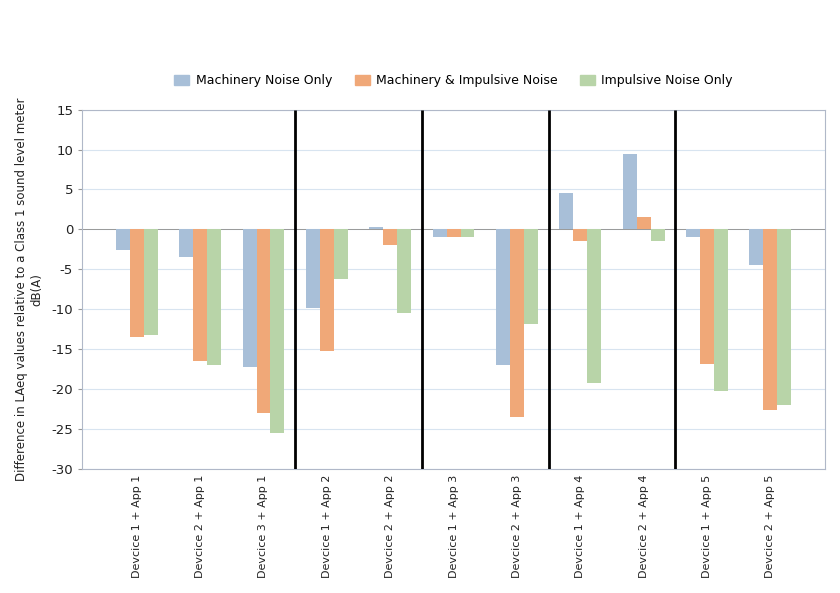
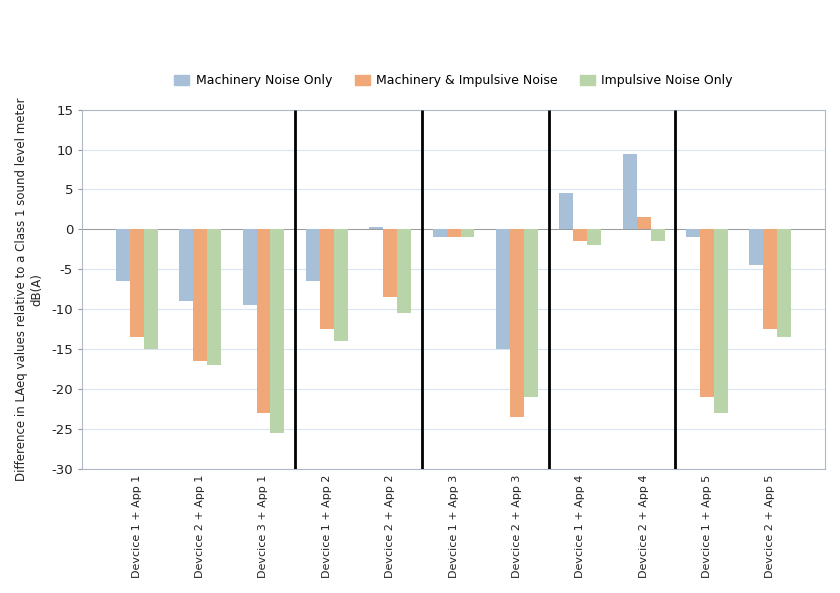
Machinery Noise Only/Devcice 1 + App 1: -2.6 -> -6.5
Impulsive Noise Only/Devcice 1 + App 1: -13.2 -> -15.0
Machinery Noise Only/Devcice 2 + App 1: -3.4 -> -9.0
Machinery Noise Only/Devcice 3 + App 1: -17.2 -> -9.5
Machinery Noise Only/Devcice 1 + App 2: -9.8 -> -6.5
Machinery & Impulsive Noise/Devcice 1 + App 2: -15.2 -> -12.5
Impulsive Noise Only/Devcice 1 + App 2: -6.2 -> -14.0
Machinery & Impulsive Noise/Devcice 2 + App 2: -2.0 -> -8.5
Machinery Noise Only/Devcice 2 + App 3: -17.0 -> -15.0
Impulsive Noise Only/Devcice 2 + App 3: -11.8 -> -21.0
Impulsive Noise Only/Devcice 1 + App 4: -19.2 -> -2.0
Machinery & Impulsive Noise/Devcice 1 + App 5: -16.8 -> -21.0
Impulsive Noise Only/Devcice 1 + App 5: -20.2 -> -23.0
Machinery & Impulsive Noise/Devcice 2 + App 5: -22.6 -> -12.5
Impulsive Noise Only/Devcice 2 + App 5: -22.0 -> -13.5
